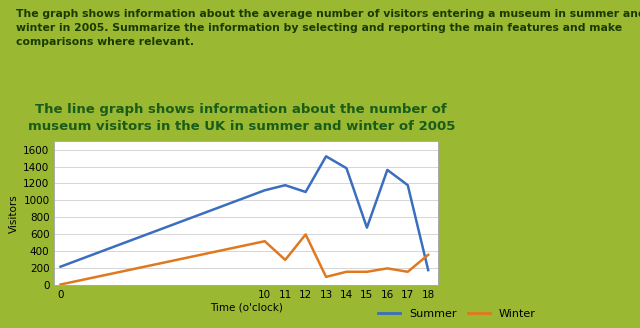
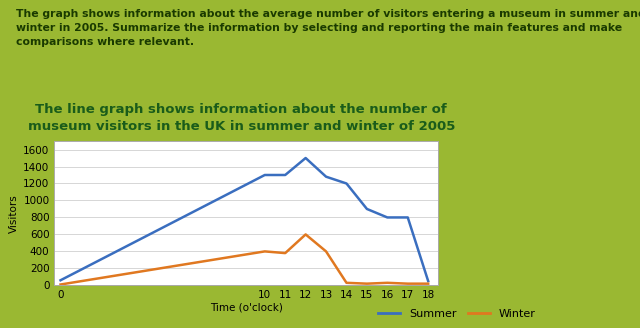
Summer/0: 220 -> 60
Summer/10: 1120 -> 1300
Winter/10: 520 -> 400
Summer/11: 1180 -> 1300
Winter/11: 300 -> 380
Summer/12: 1100 -> 1500
Summer/13: 1520 -> 1280
Winter/13: 100 -> 400
Summer/14: 1380 -> 1200
Winter/14: 160 -> 30
Summer/15: 680 -> 900
Winter/15: 160 -> 20
Summer/16: 1360 -> 800
Winter/16: 200 -> 30
Summer/17: 1180 -> 800
Winter/17: 160 -> 20
Summer/18: 180 -> 50
Winter/18: 360 -> 20
